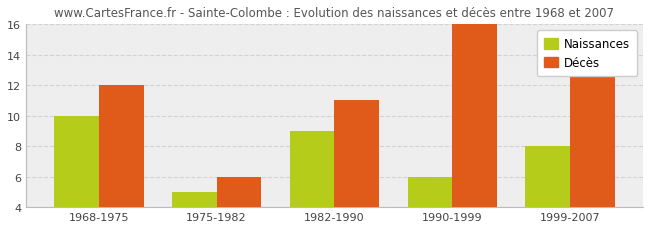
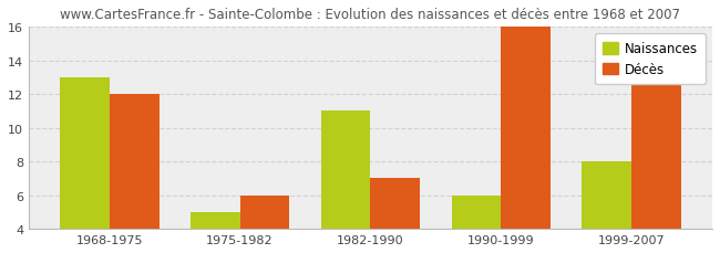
Naissances/1968-1975: 10 -> 13
Naissances/1982-1990: 9 -> 11
Décès/1982-1990: 11 -> 7
